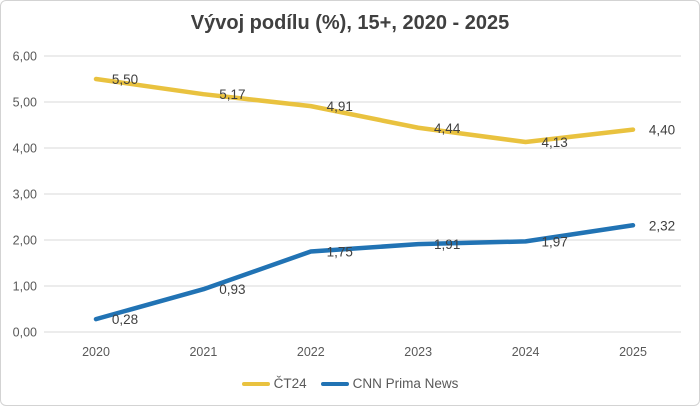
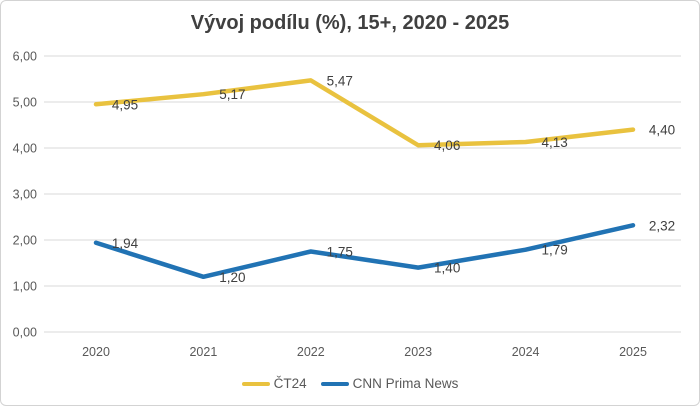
ČT24/2020: 5,50 -> 4,95
CNN Prima News/2020: 0,28 -> 1,94
CNN Prima News/2021: 0,93 -> 1,20
ČT24/2022: 4,91 -> 5,47
ČT24/2023: 4,44 -> 4,06
CNN Prima News/2023: 1,91 -> 1,40
CNN Prima News/2024: 1,97 -> 1,79
